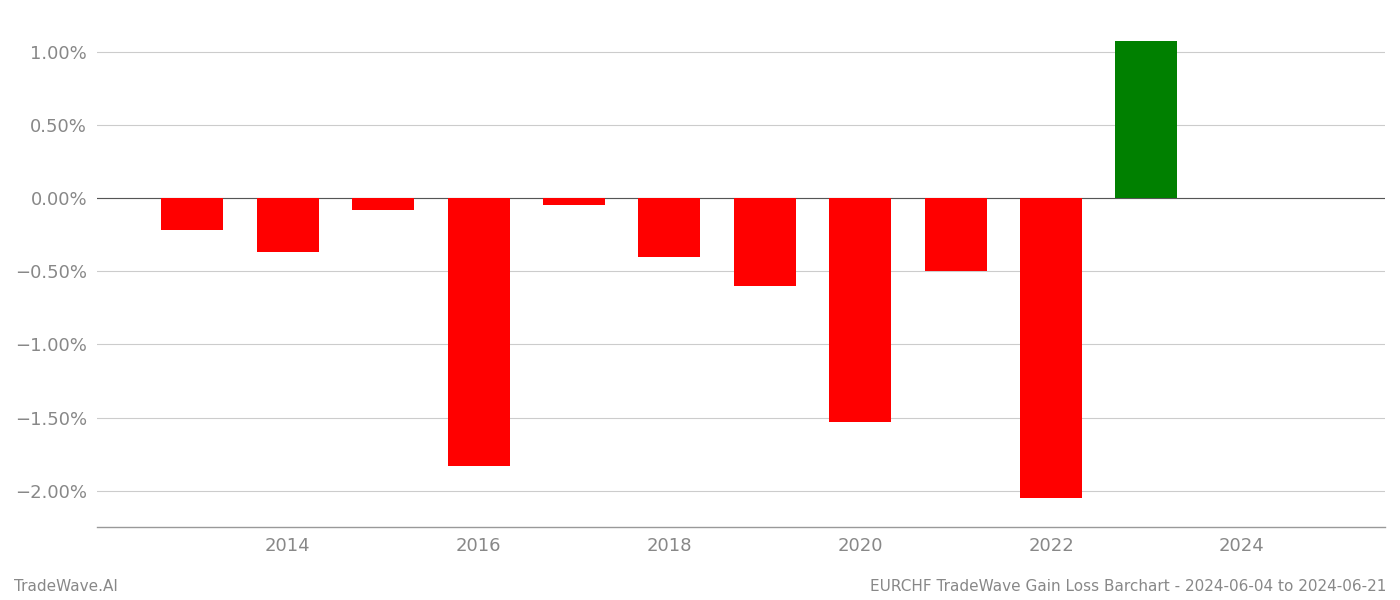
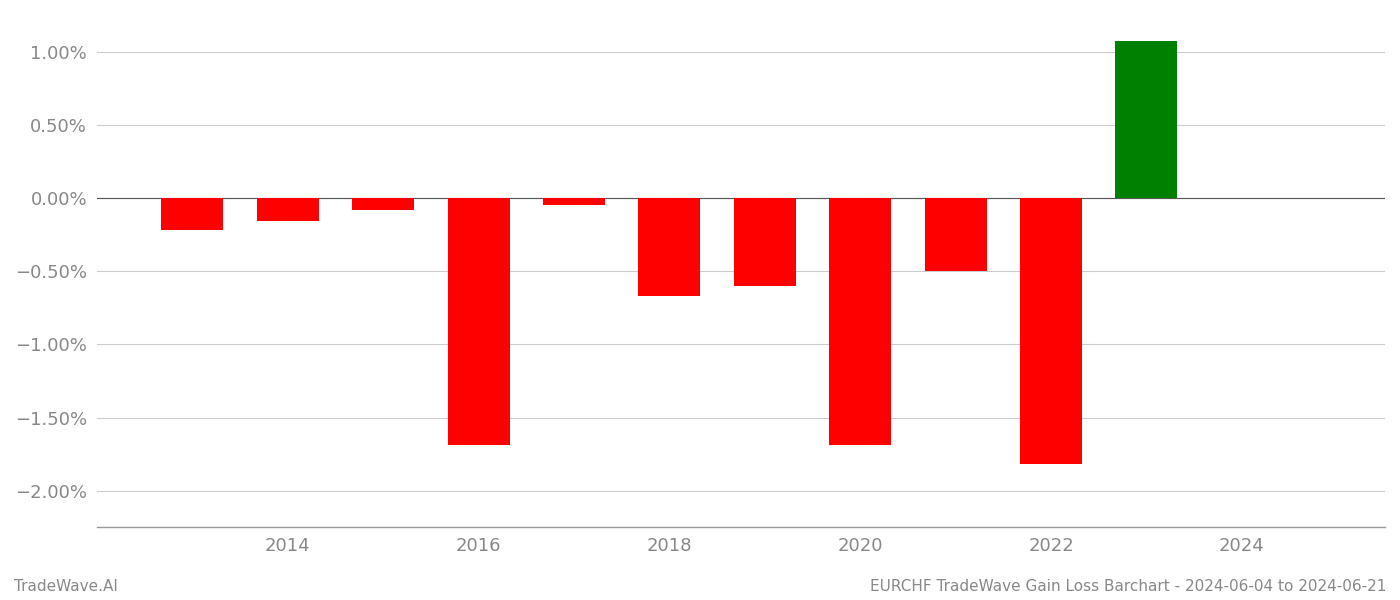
2014: -0.37% -> -0.16%
2016: -1.83% -> -1.69%
2018: -0.40% -> -0.67%
2020: -1.53% -> -1.69%
2022: -2.05% -> -1.82%
